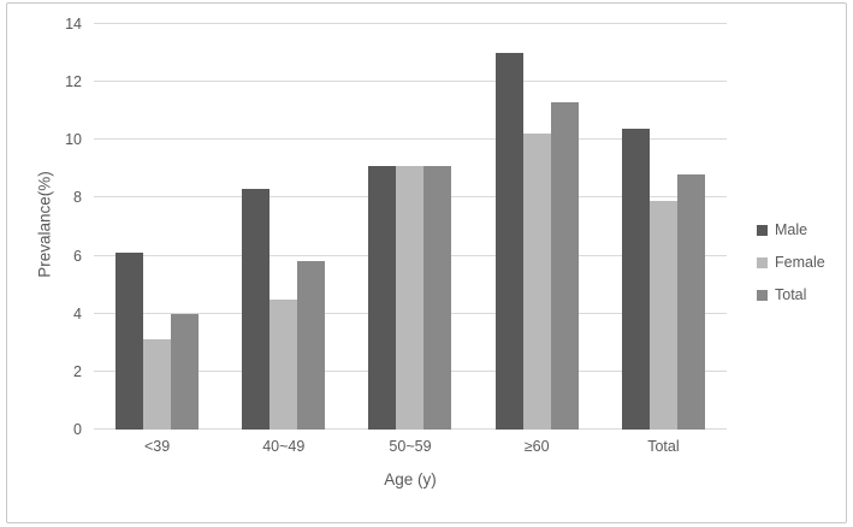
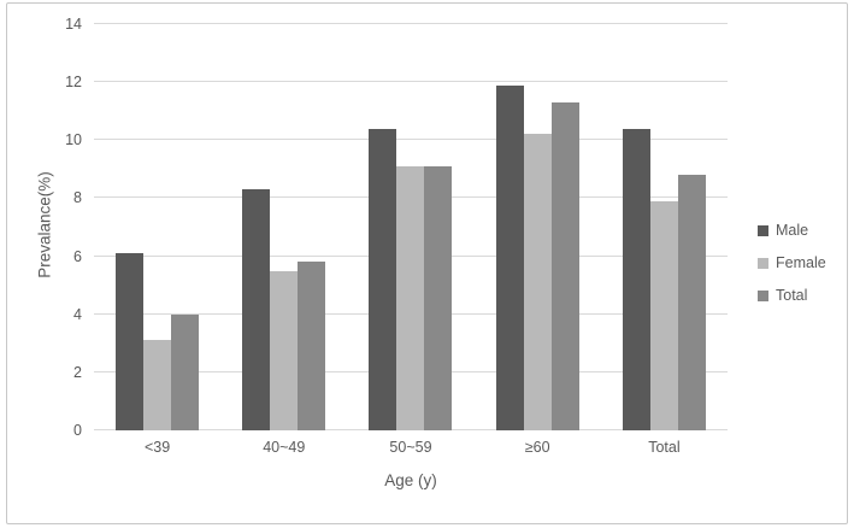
Female/40~49: 4.5 -> 5.5
Male/50~59: 9.1 -> 10.4
Male/≥60: 13.0 -> 11.9
